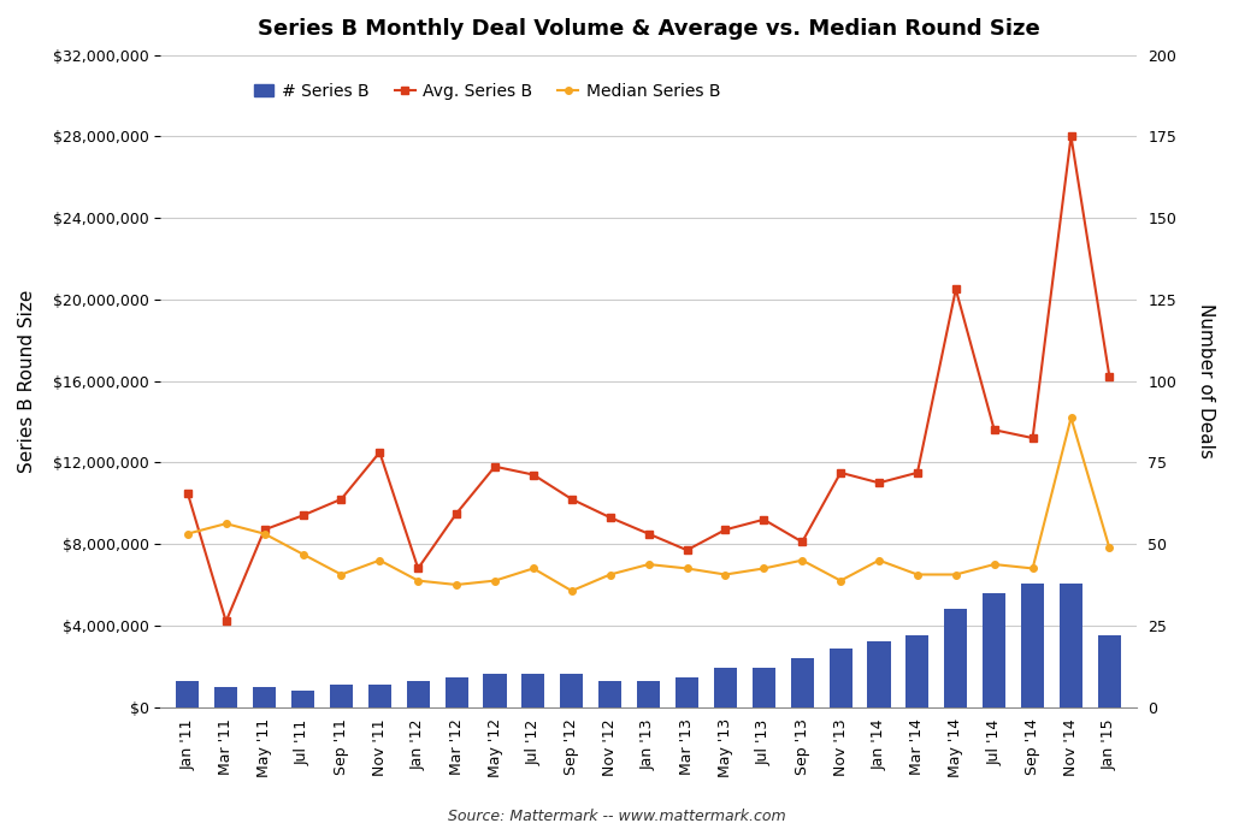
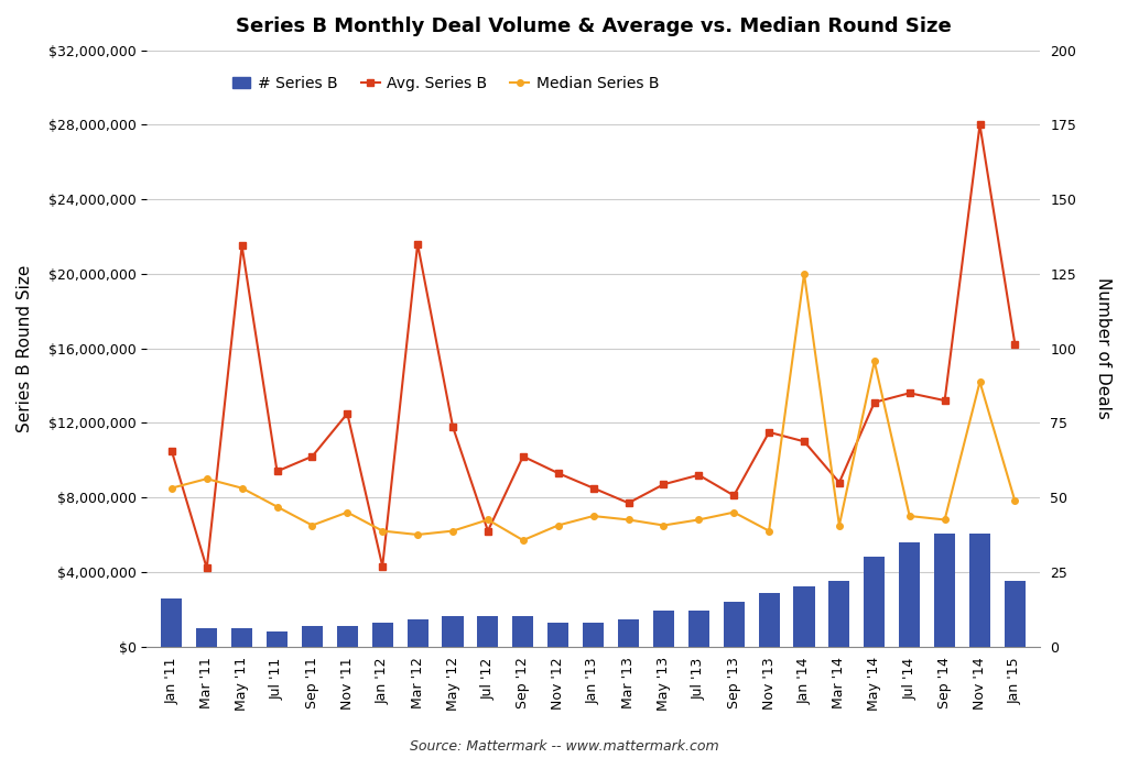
# Series B/Jan '11: 8 -> 16
Avg. Series B/May '11: $8,700,000 -> $21,500,000
Avg. Series B/Jan '12: $6,800,000 -> $4,300,000
Avg. Series B/Mar '12: $9,500,000 -> $21,600,000
Avg. Series B/Jul '12: $11,400,000 -> $6,200,000
Median Series B/Jan '14: $7,200,000 -> $20,000,000
Avg. Series B/Mar '14: $11,500,000 -> $8,800,000
Avg. Series B/May '14: $20,500,000 -> $13,100,000
Median Series B/May '14: $6,500,000 -> $15,300,000
